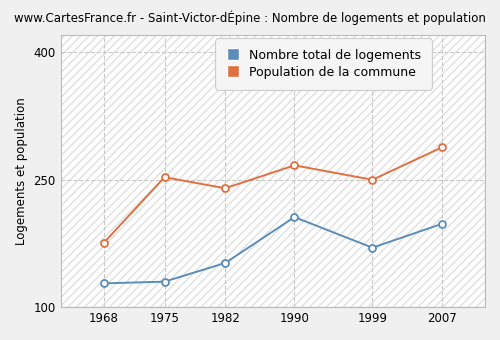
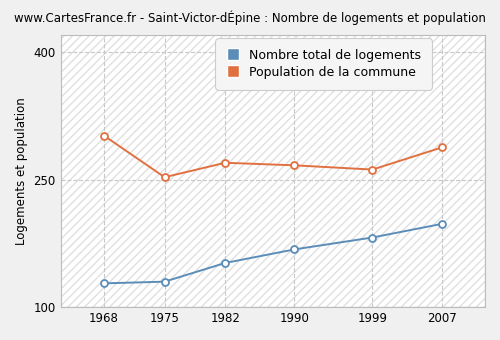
Population de la commune/1968: 176 -> 302
Population de la commune/1982: 240 -> 270
Nombre total de logements/1990: 206 -> 168
Nombre total de logements/1999: 170 -> 182
Population de la commune/1999: 250 -> 262
